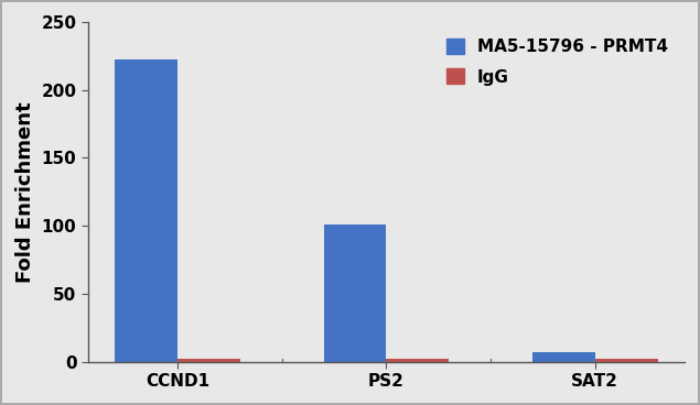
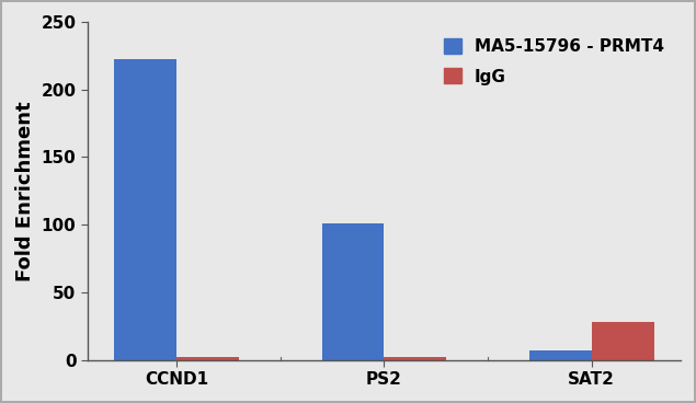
IgG/SAT2: 2 -> 28
